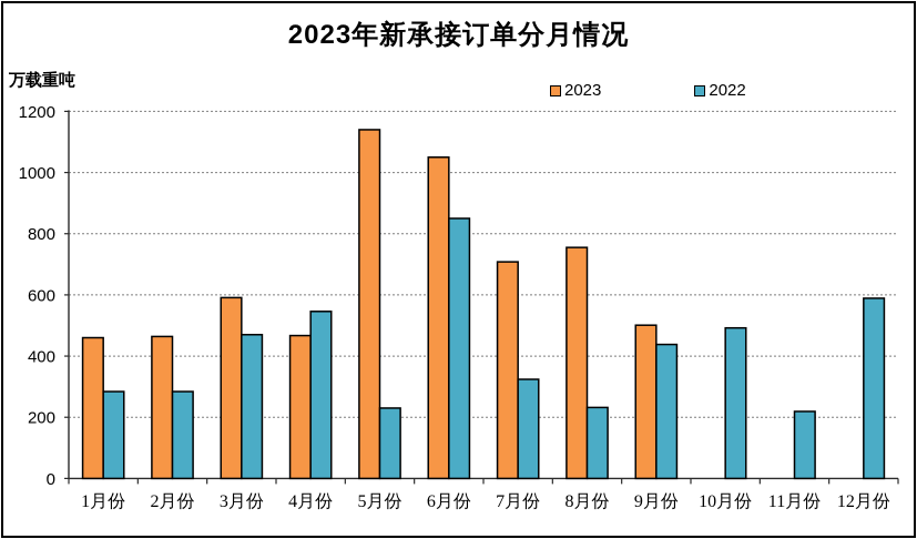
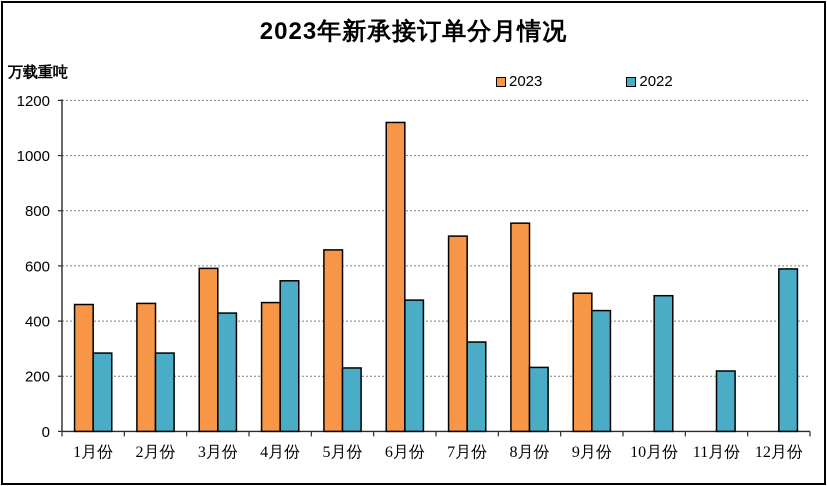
2022/3月份: 470 -> 430
2023/5月份: 1140 -> 660
2023/6月份: 1050 -> 1120
2022/6月份: 850 -> 480
